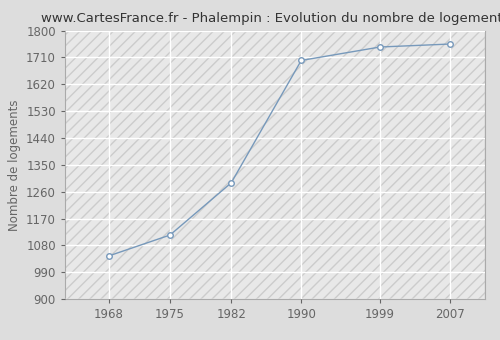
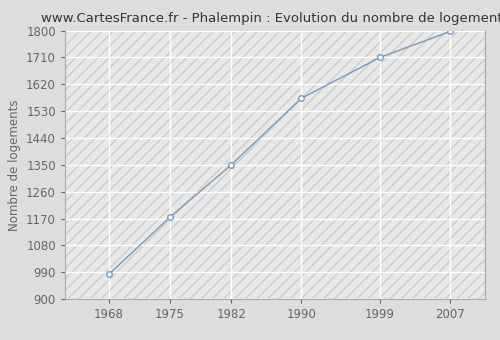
1968: 1045 -> 983
1975: 1115 -> 1175
1982: 1290 -> 1350
1990: 1700 -> 1573
1999: 1745 -> 1710
2007: 1755 -> 1797
